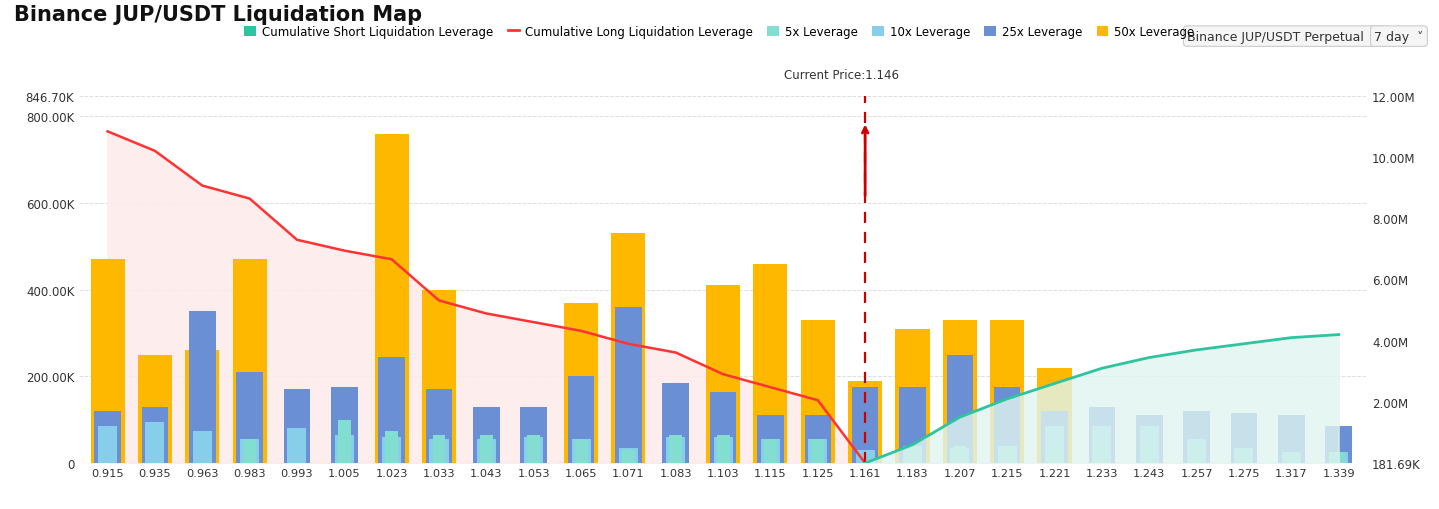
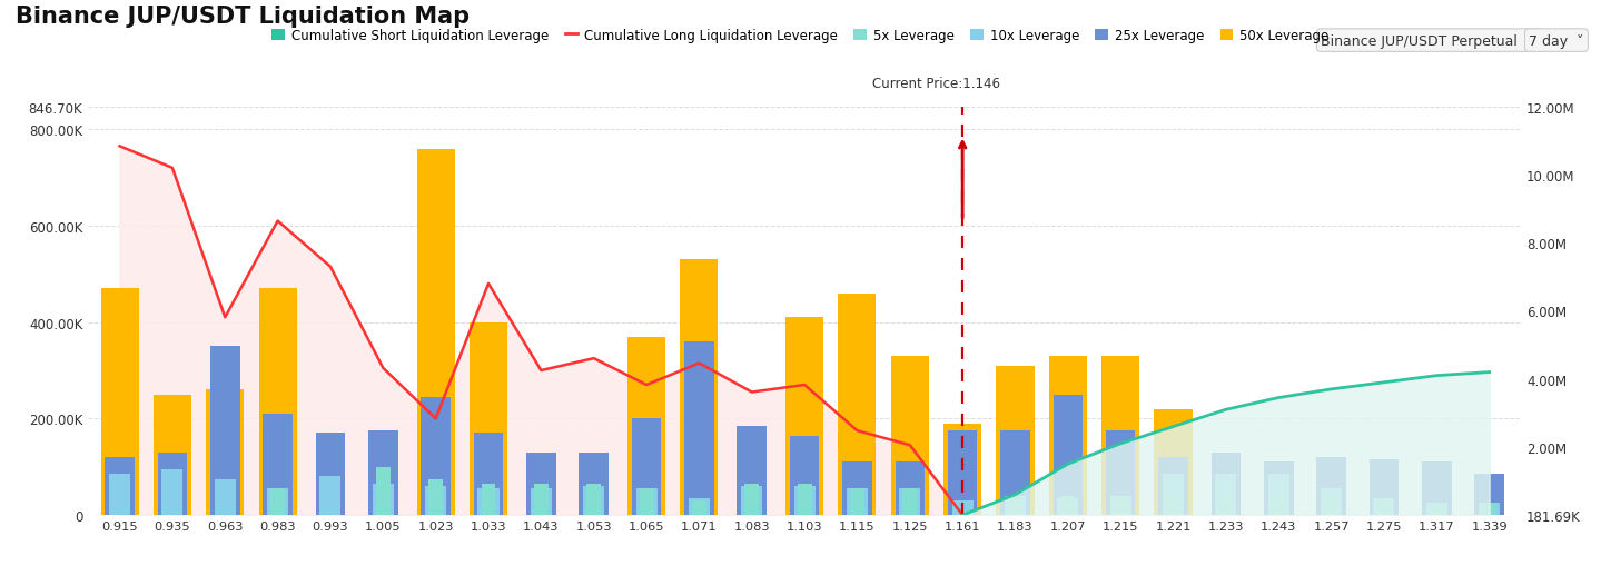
Cumulative Long Liquidation Leverage/0.963: 640K -> 410K
Cumulative Long Liquidation Leverage/1.005: 490K -> 305K
Cumulative Long Liquidation Leverage/1.023: 470K -> 200K
Cumulative Long Liquidation Leverage/1.033: 375K -> 480K
Cumulative Long Liquidation Leverage/1.043: 345K -> 300K
Cumulative Long Liquidation Leverage/1.065: 305K -> 270K
Cumulative Long Liquidation Leverage/1.071: 275K -> 315K
Cumulative Long Liquidation Leverage/1.103: 205K -> 270K
